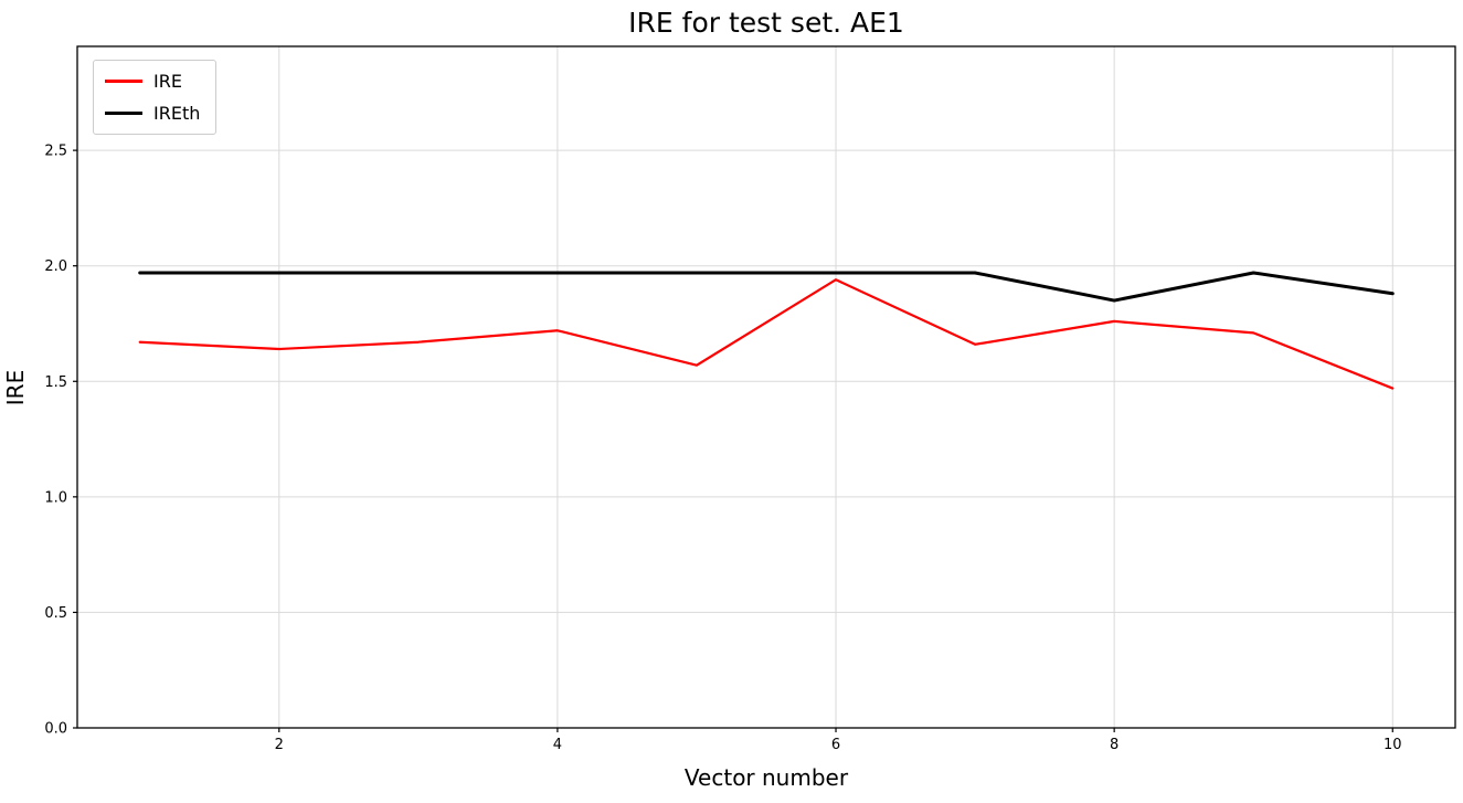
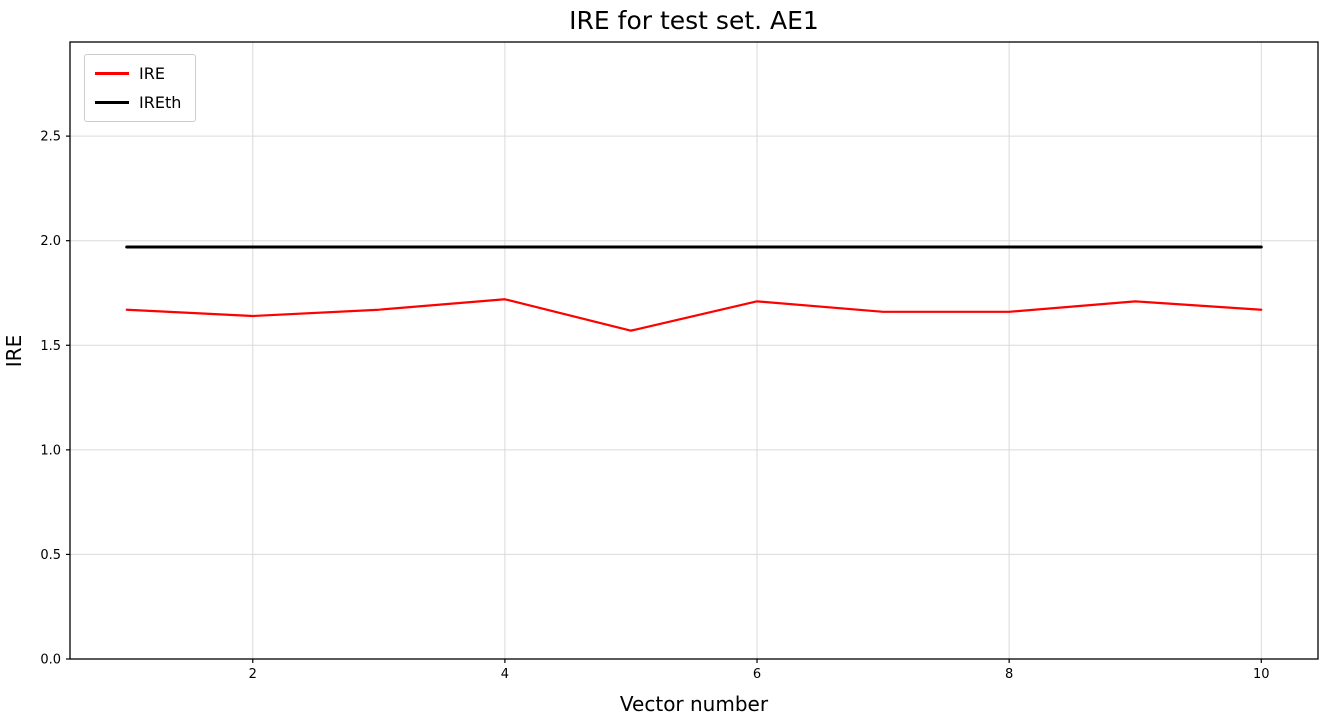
IRE/6: 1.94 -> 1.71
IRE/8: 1.76 -> 1.66
IREth/8: 1.85 -> 1.97
IRE/10: 1.47 -> 1.67
IREth/10: 1.88 -> 1.97
